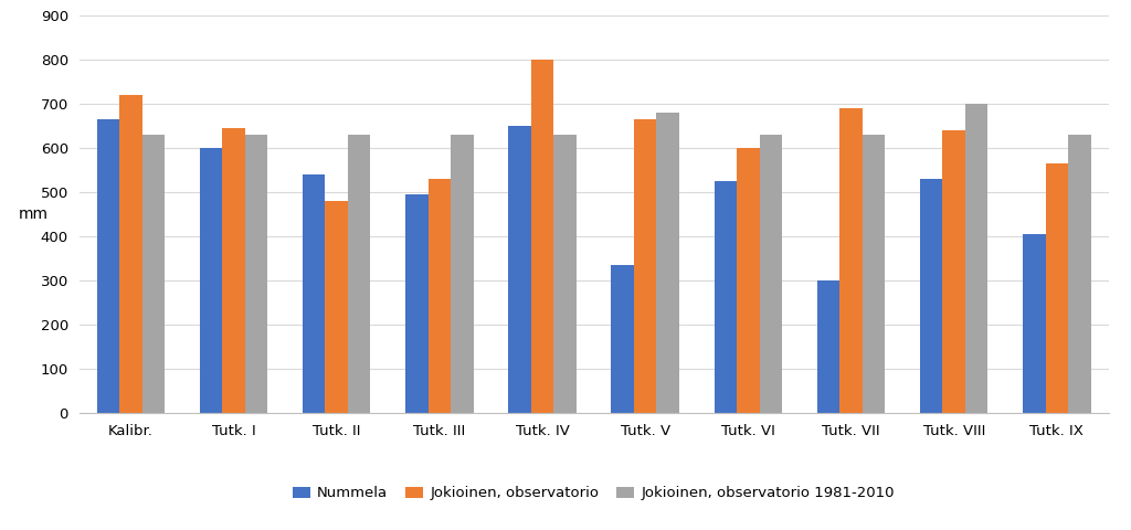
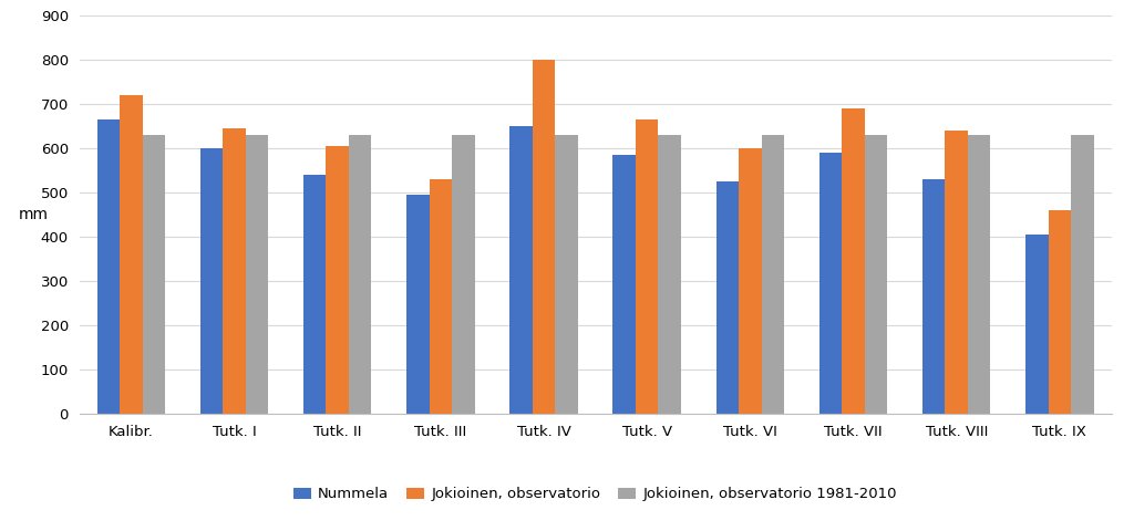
Jokioinen, observatorio/Tutk. II: 480 -> 607
Nummela/Tutk. V: 335 -> 585
Jokioinen, observatorio 1981-2010/Tutk. V: 680 -> 630
Nummela/Tutk. VII: 300 -> 590
Jokioinen, observatorio 1981-2010/Tutk. VIII: 700 -> 630
Jokioinen, observatorio/Tutk. IX: 565 -> 460
